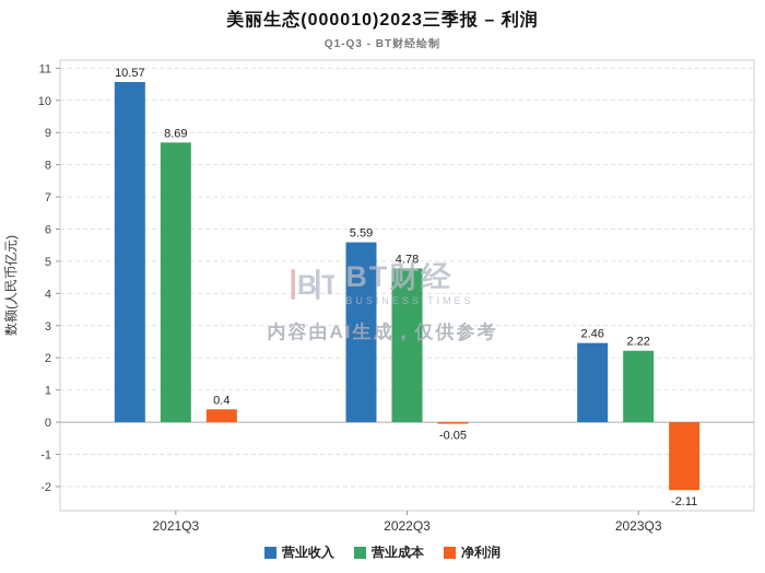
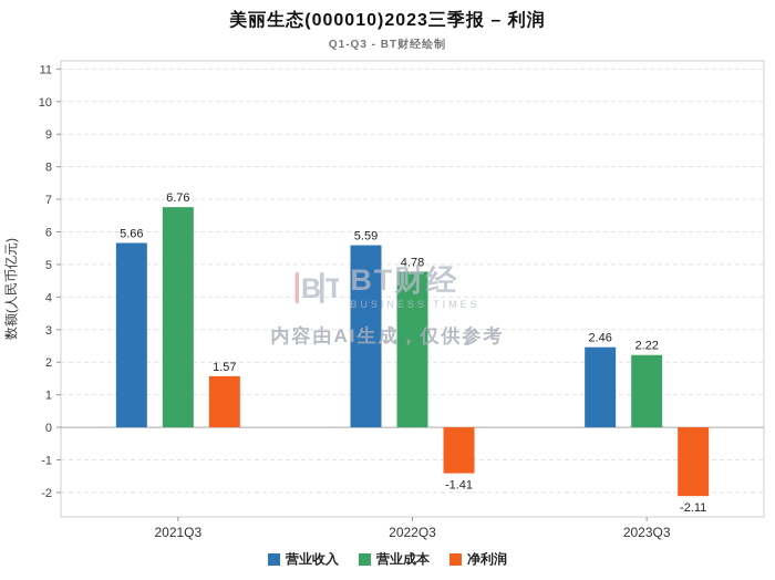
营业收入/2021Q3: 10.57 -> 5.66
营业成本/2021Q3: 8.69 -> 6.76
净利润/2021Q3: 0.4 -> 1.57
净利润/2022Q3: -0.05 -> -1.41
